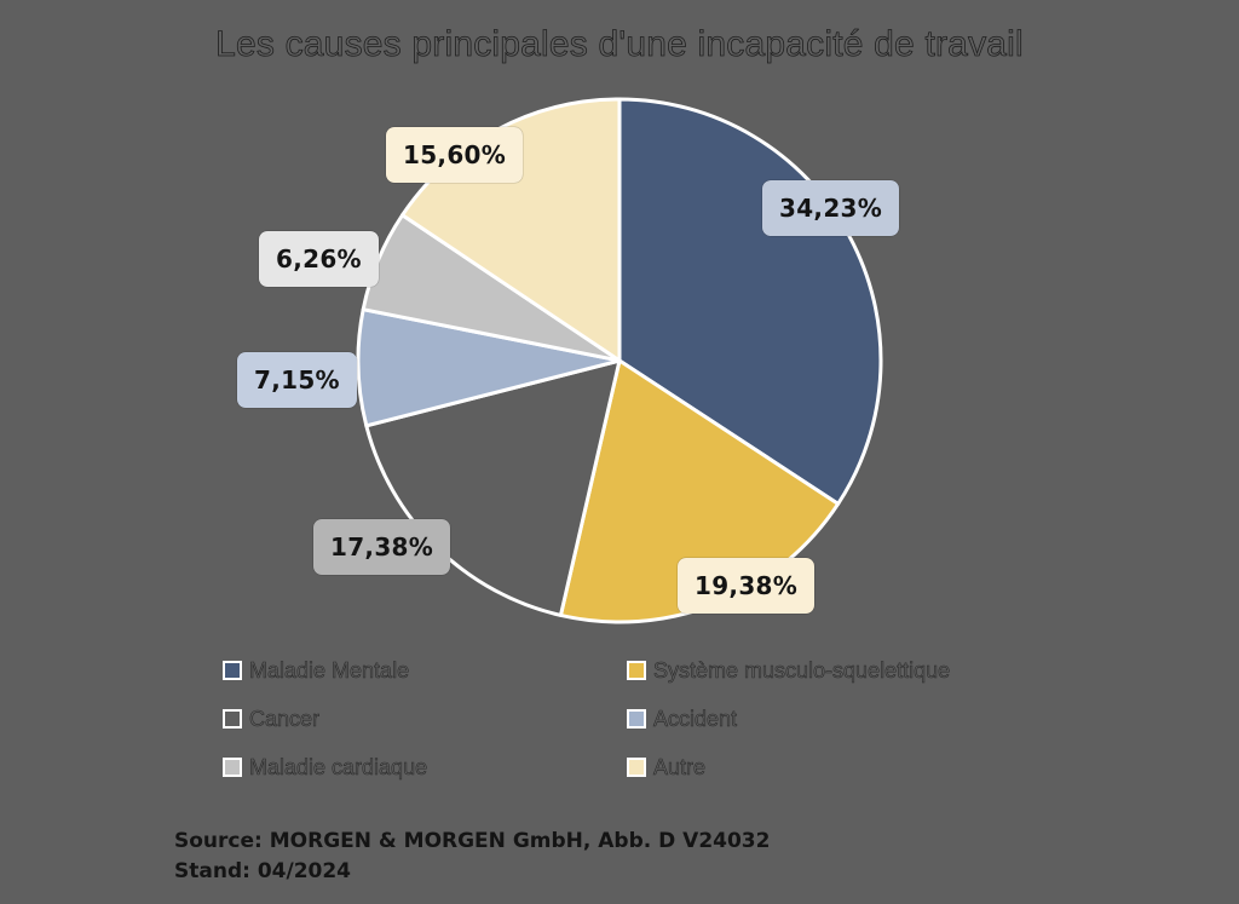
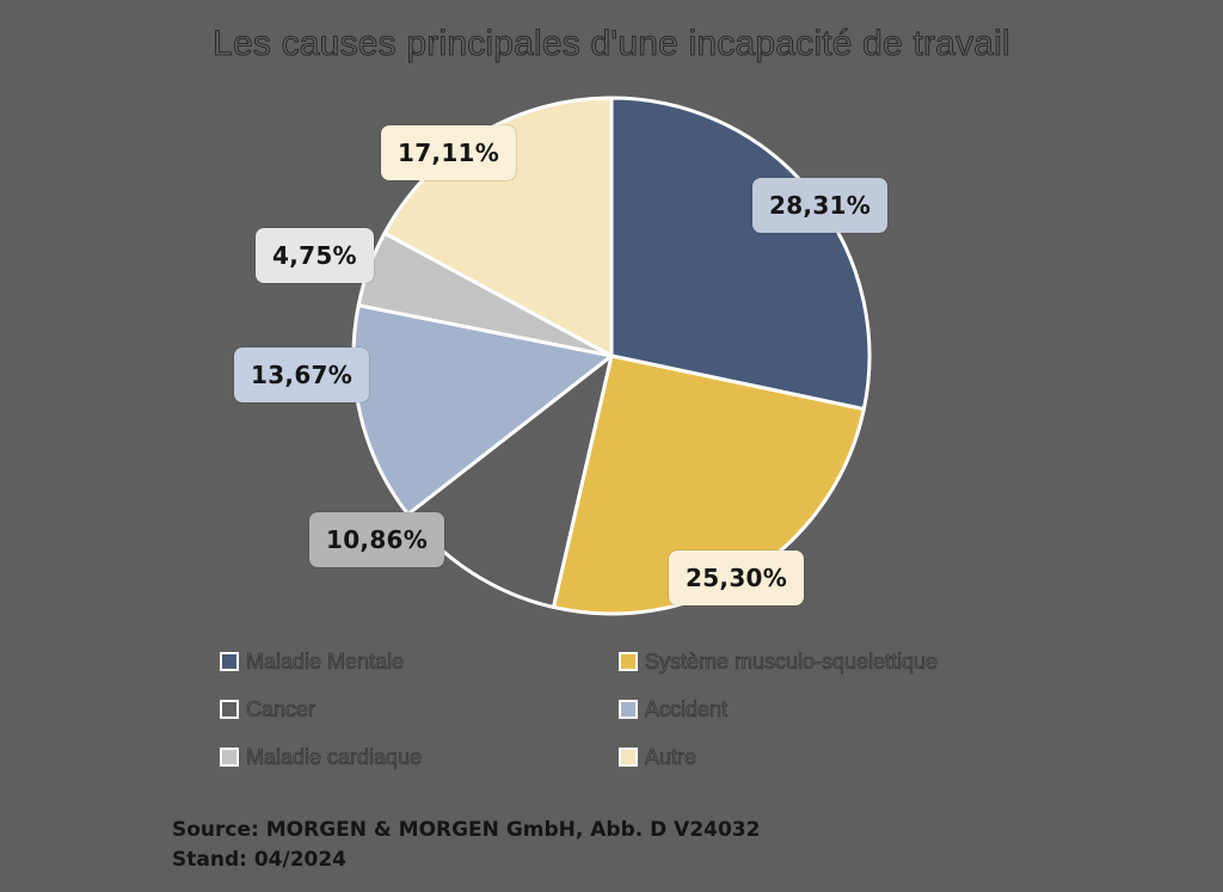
Maladie Mentale: 34,23% -> 28,31%
Système musculo-squelettique: 19,38% -> 25,30%
Cancer: 17,38% -> 10,86%
Accident: 7,15% -> 13,67%
Maladie cardiaque: 6,26% -> 4,75%
Autre: 15,60% -> 17,11%
